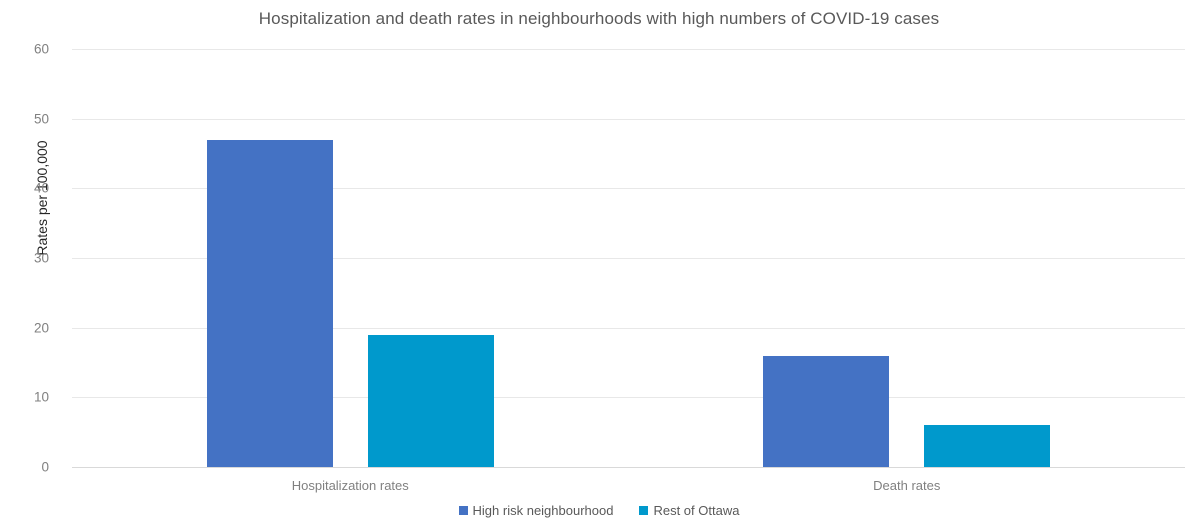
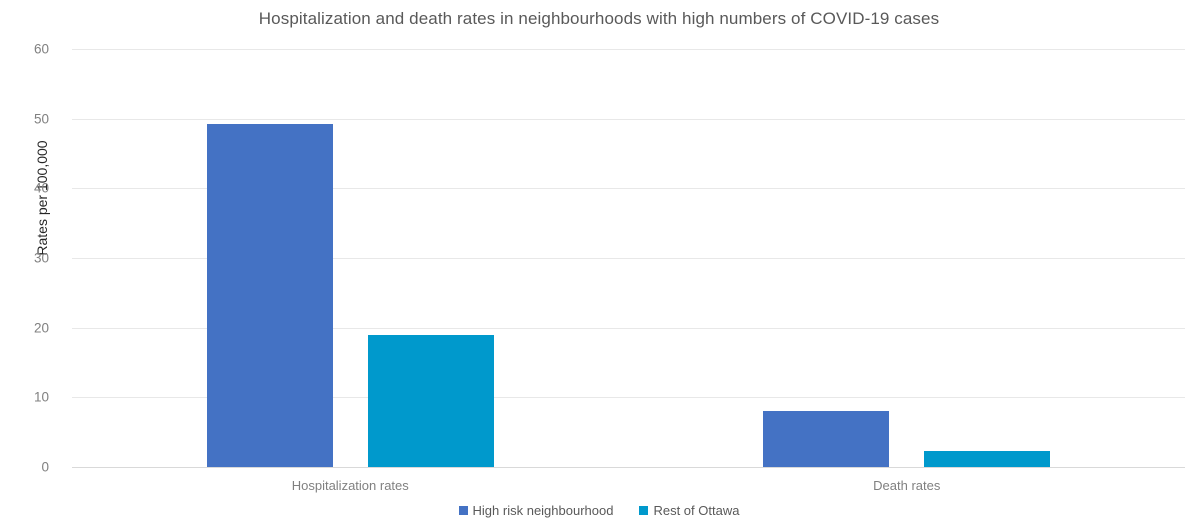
High risk neighbourhood/Hospitalization rates: 47 -> 49
High risk neighbourhood/Death rates: 16 -> 8
Rest of Ottawa/Death rates: 6 -> 2
